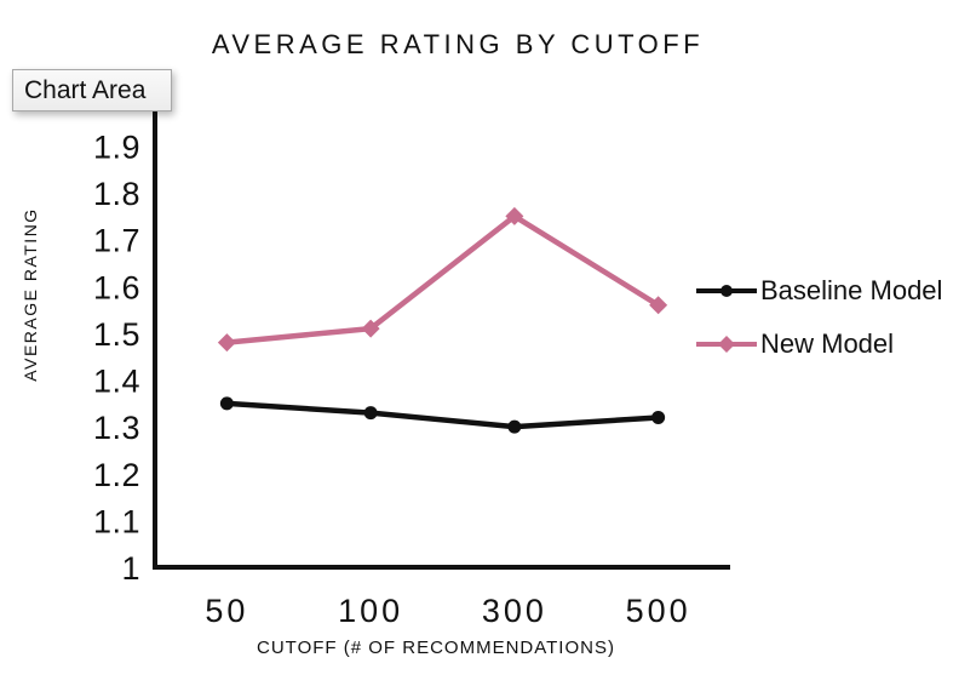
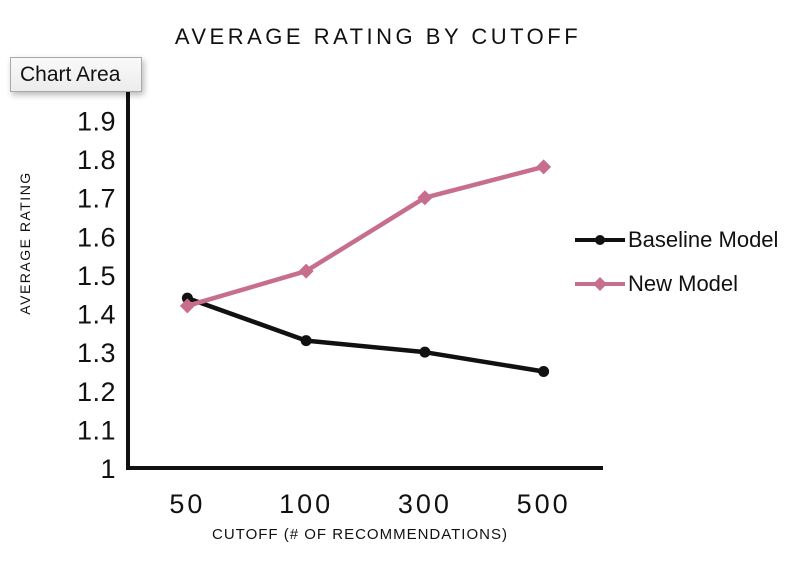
Baseline Model/50: 1.35 -> 1.44
New Model/50: 1.48 -> 1.42
New Model/300: 1.75 -> 1.70
Baseline Model/500: 1.32 -> 1.25
New Model/500: 1.56 -> 1.78
